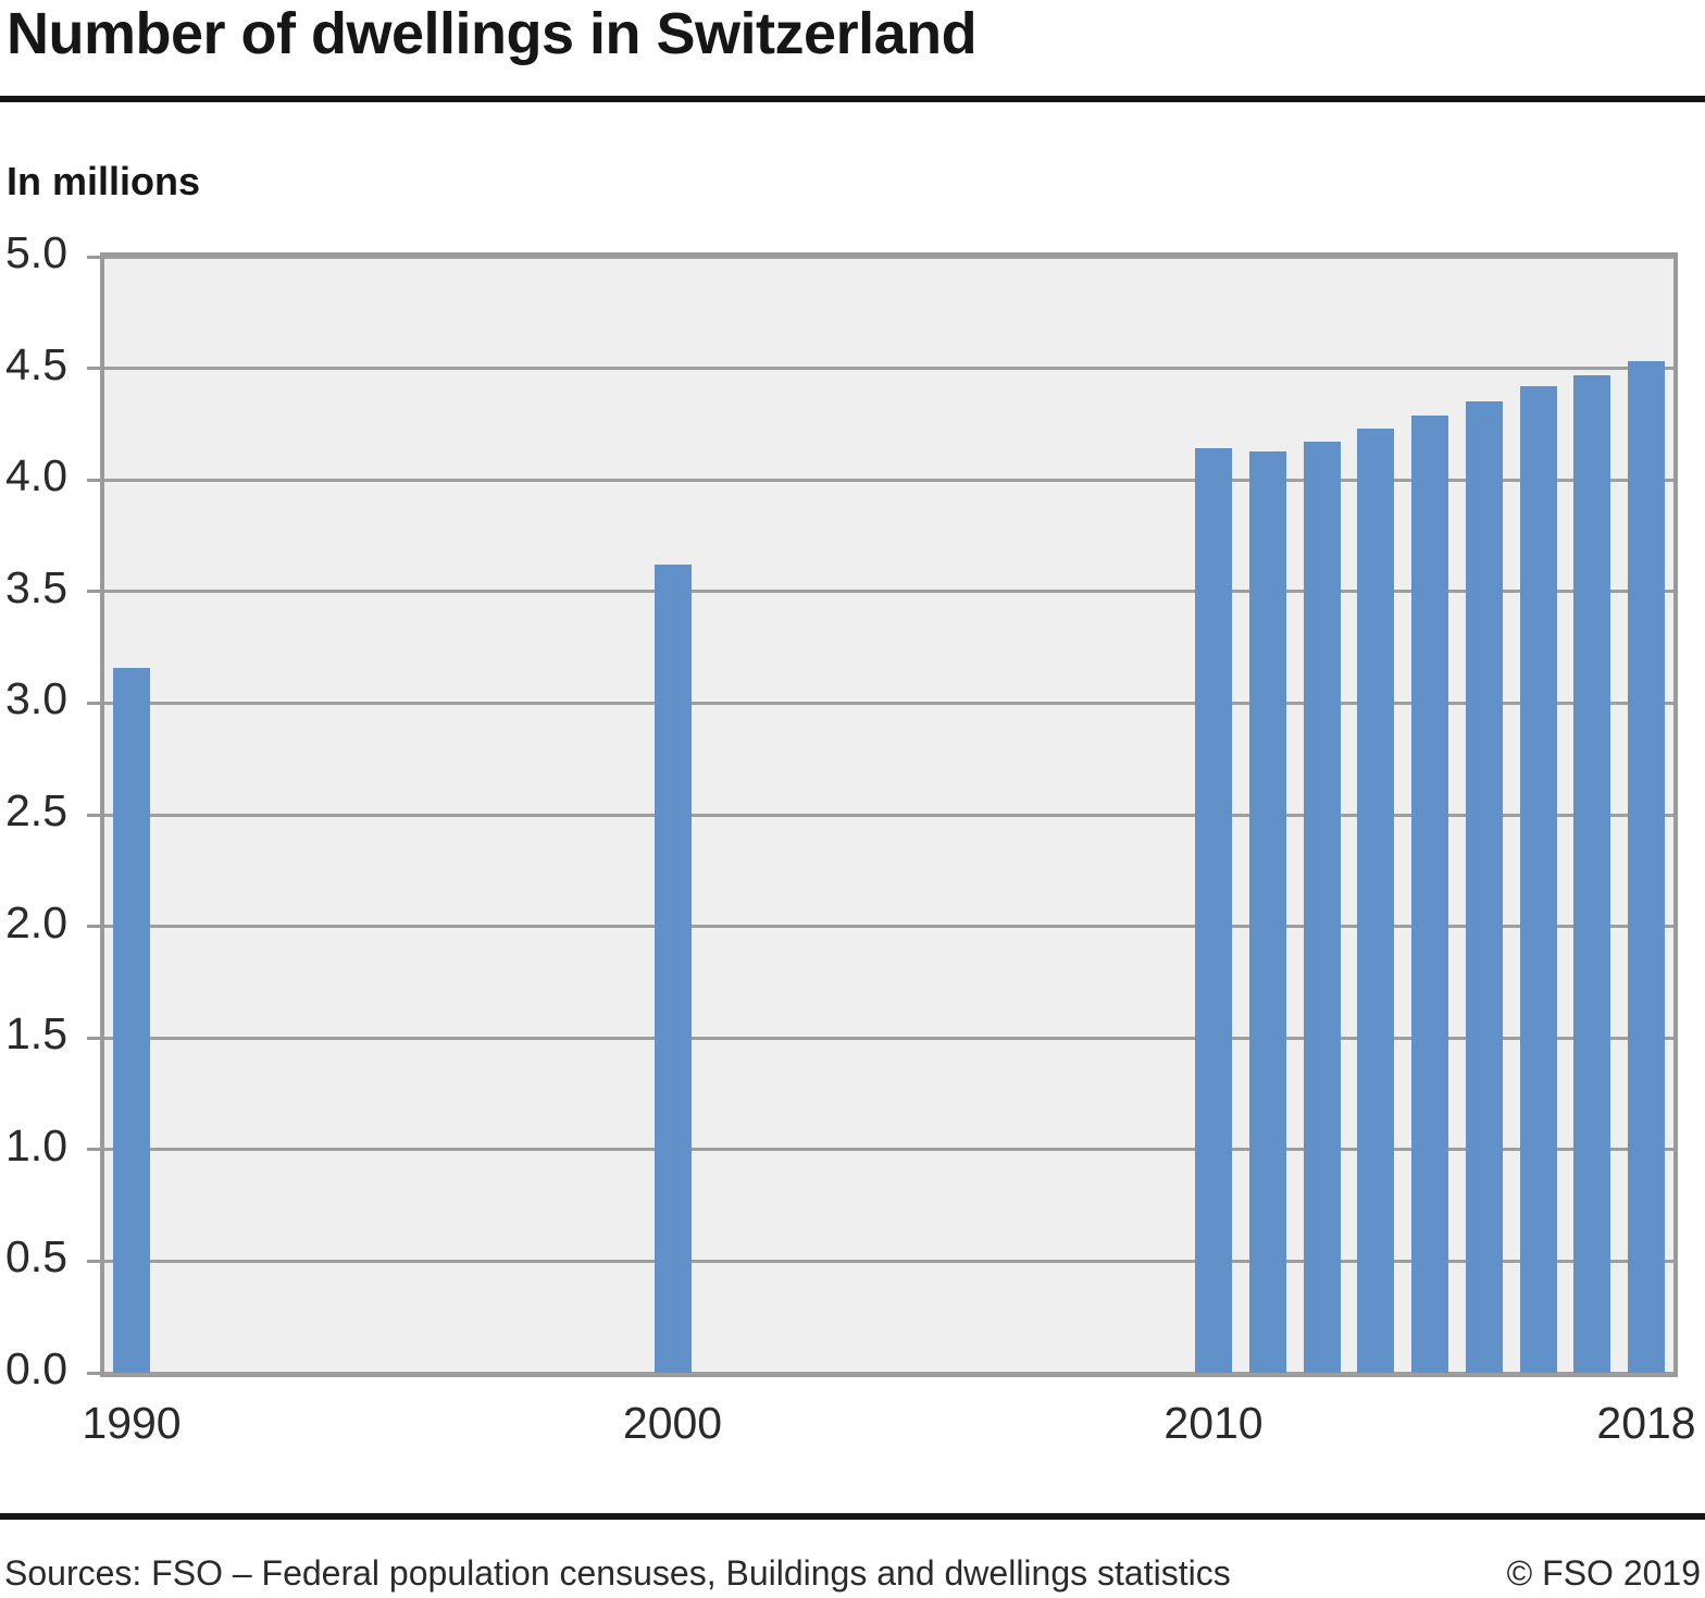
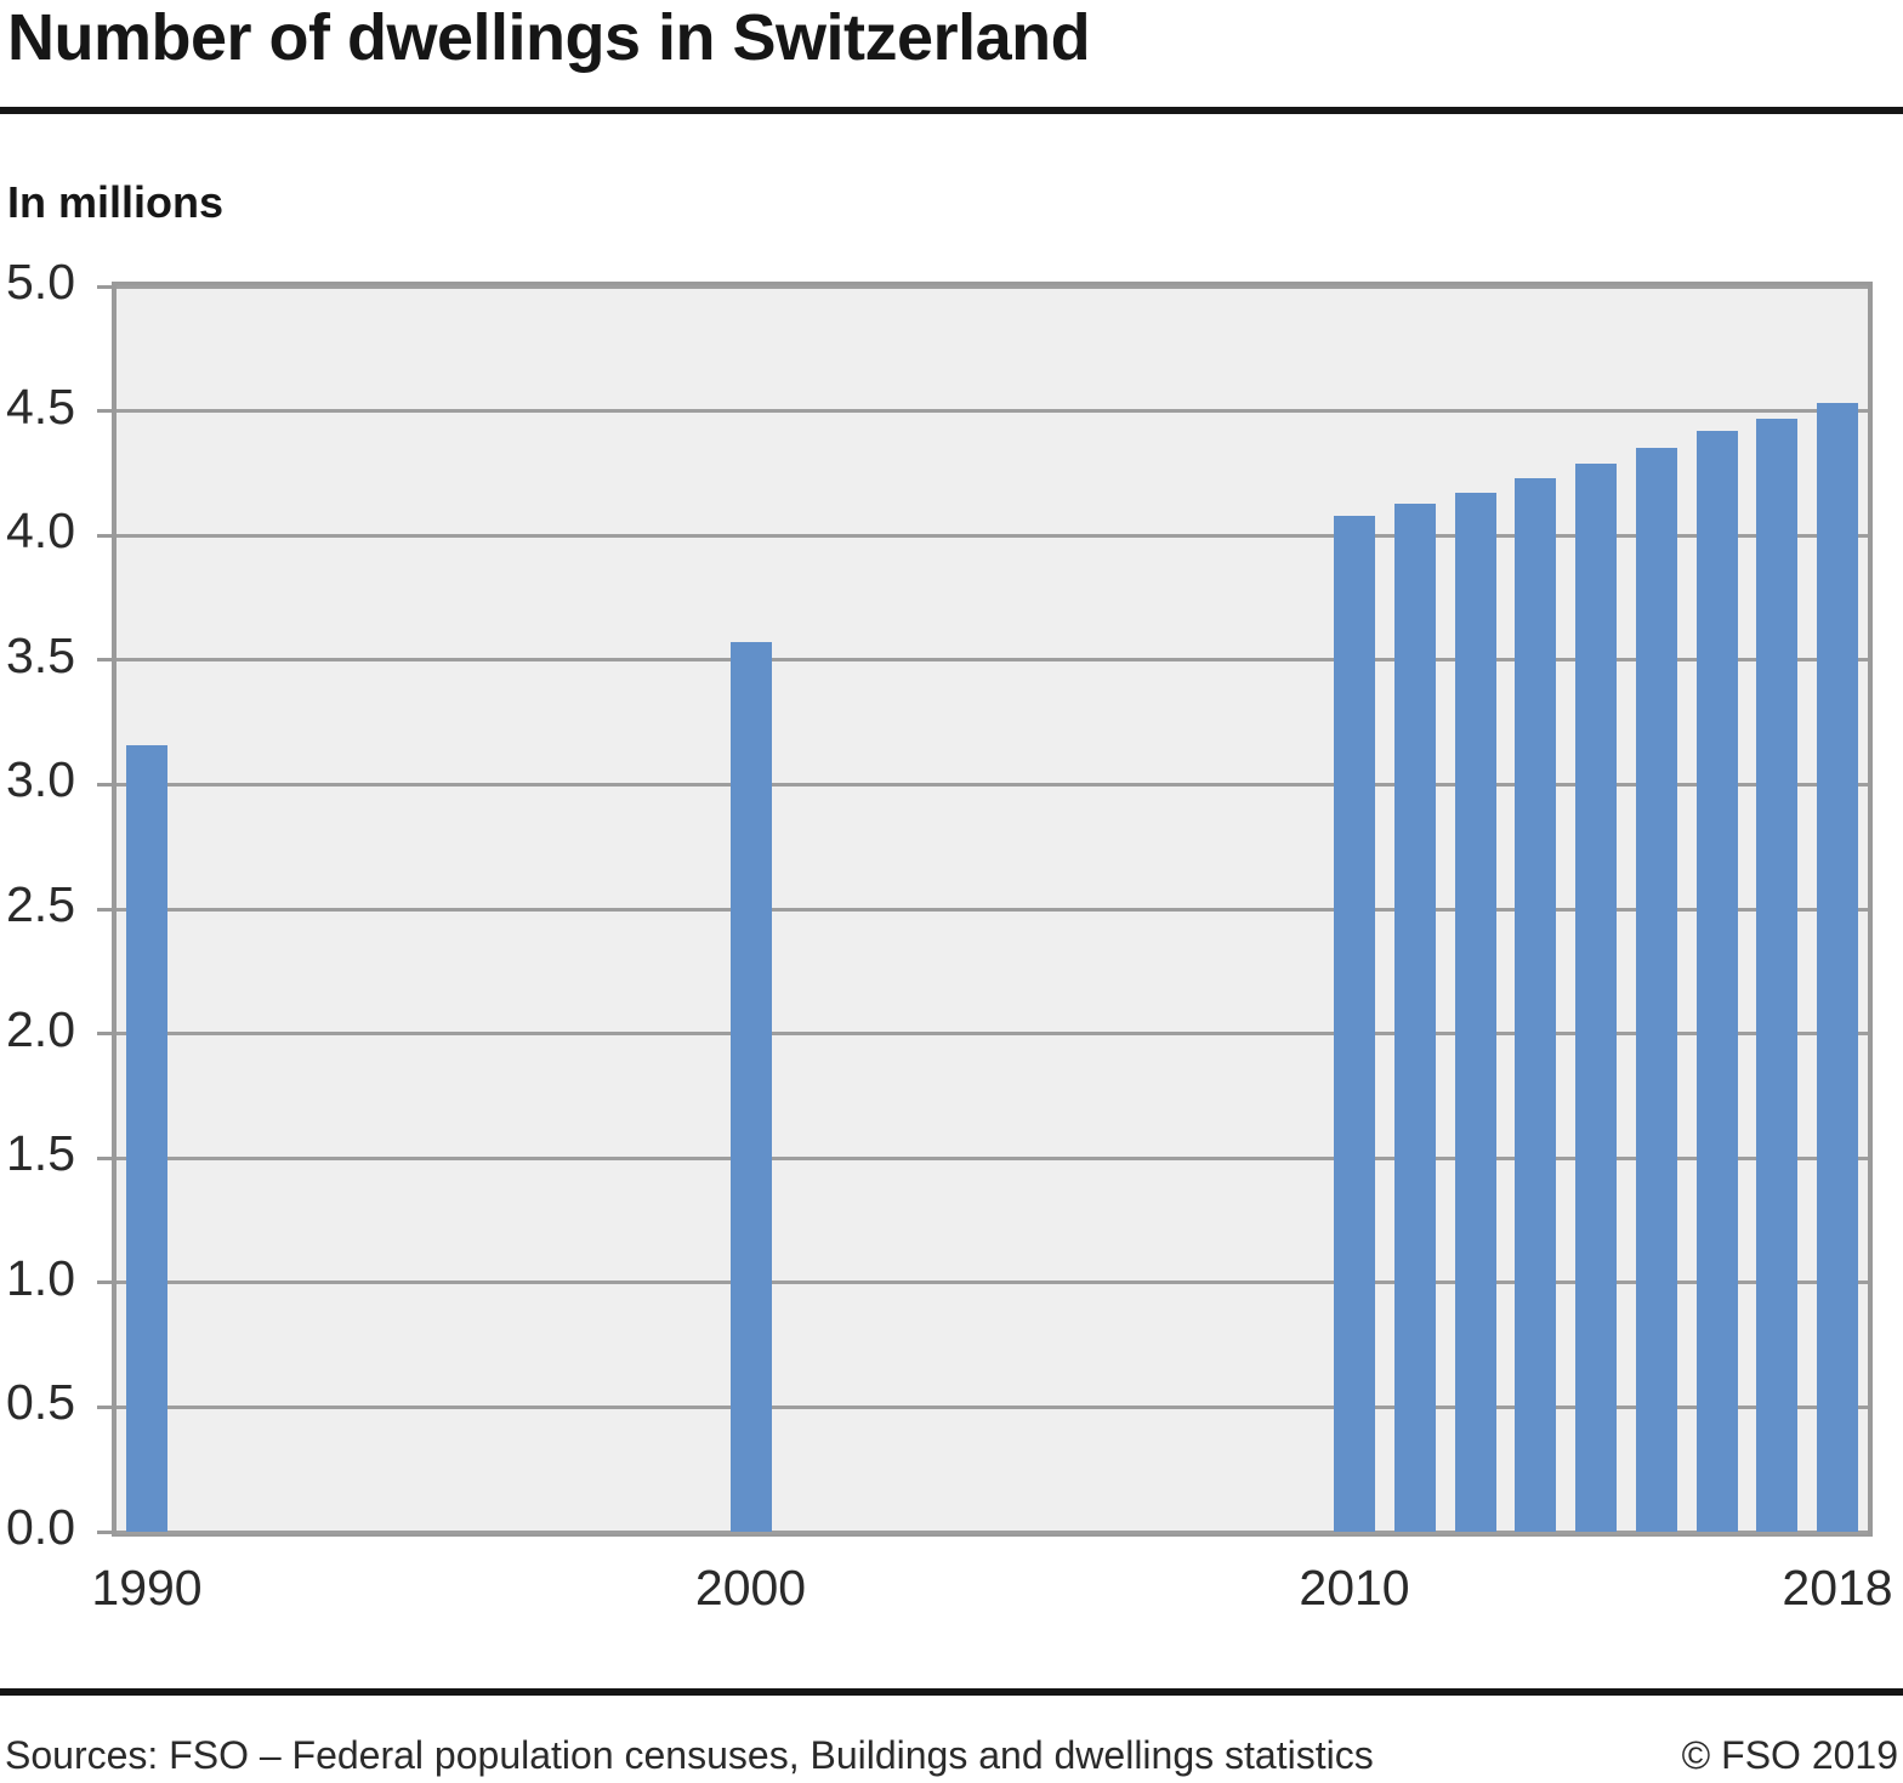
2000: 3.62 -> 3.57
2010: 4.14 -> 4.08
